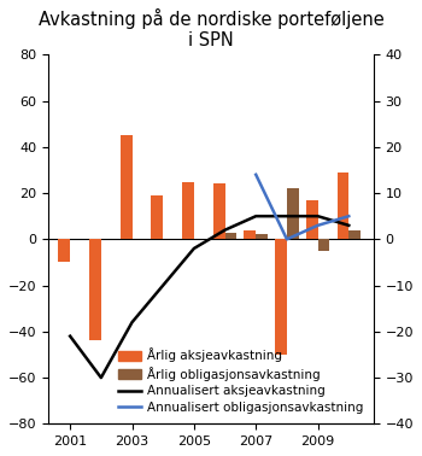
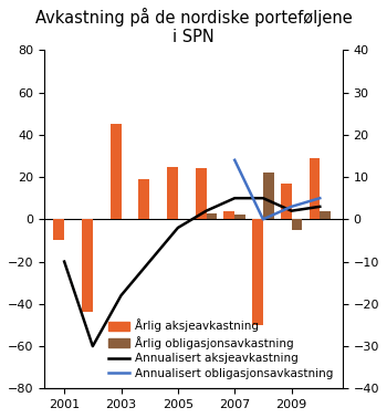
Annualisert aksjeavkastning/2001: -21 -> -10
Annualisert aksjeavkastning/2009: 5 -> 2
